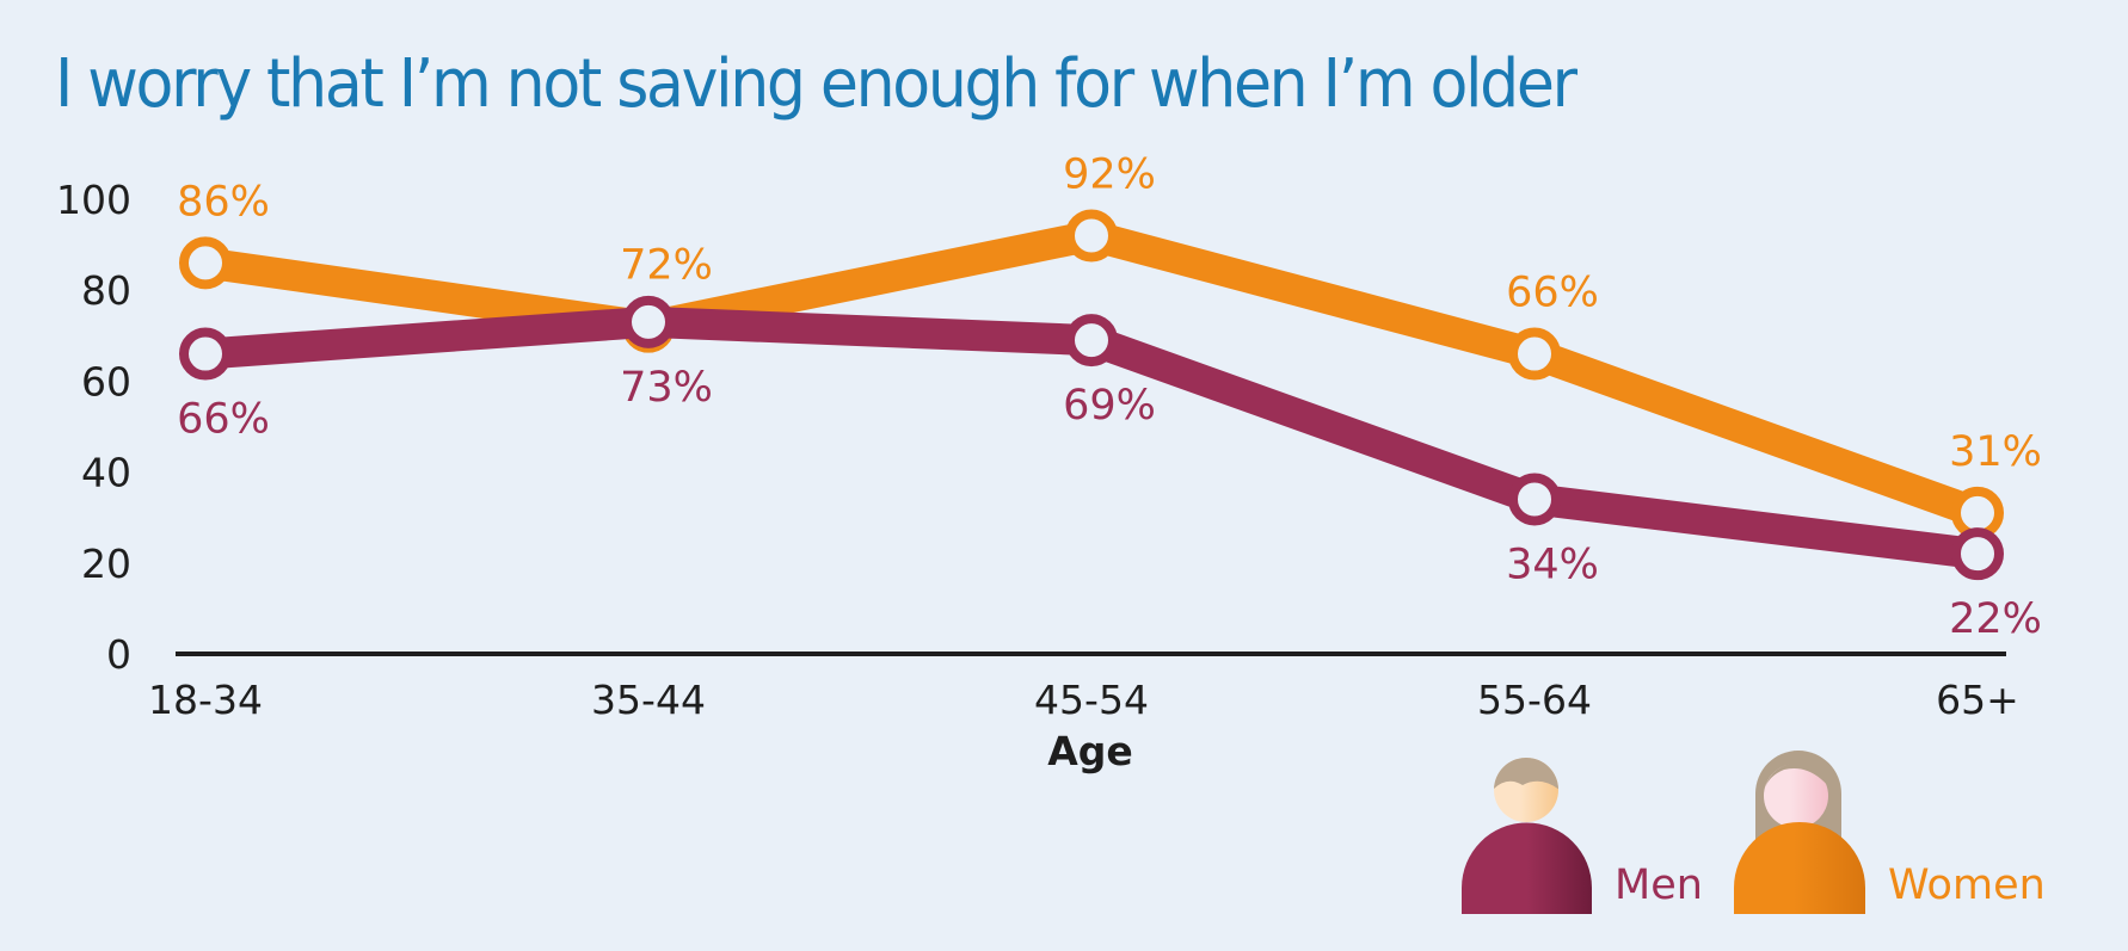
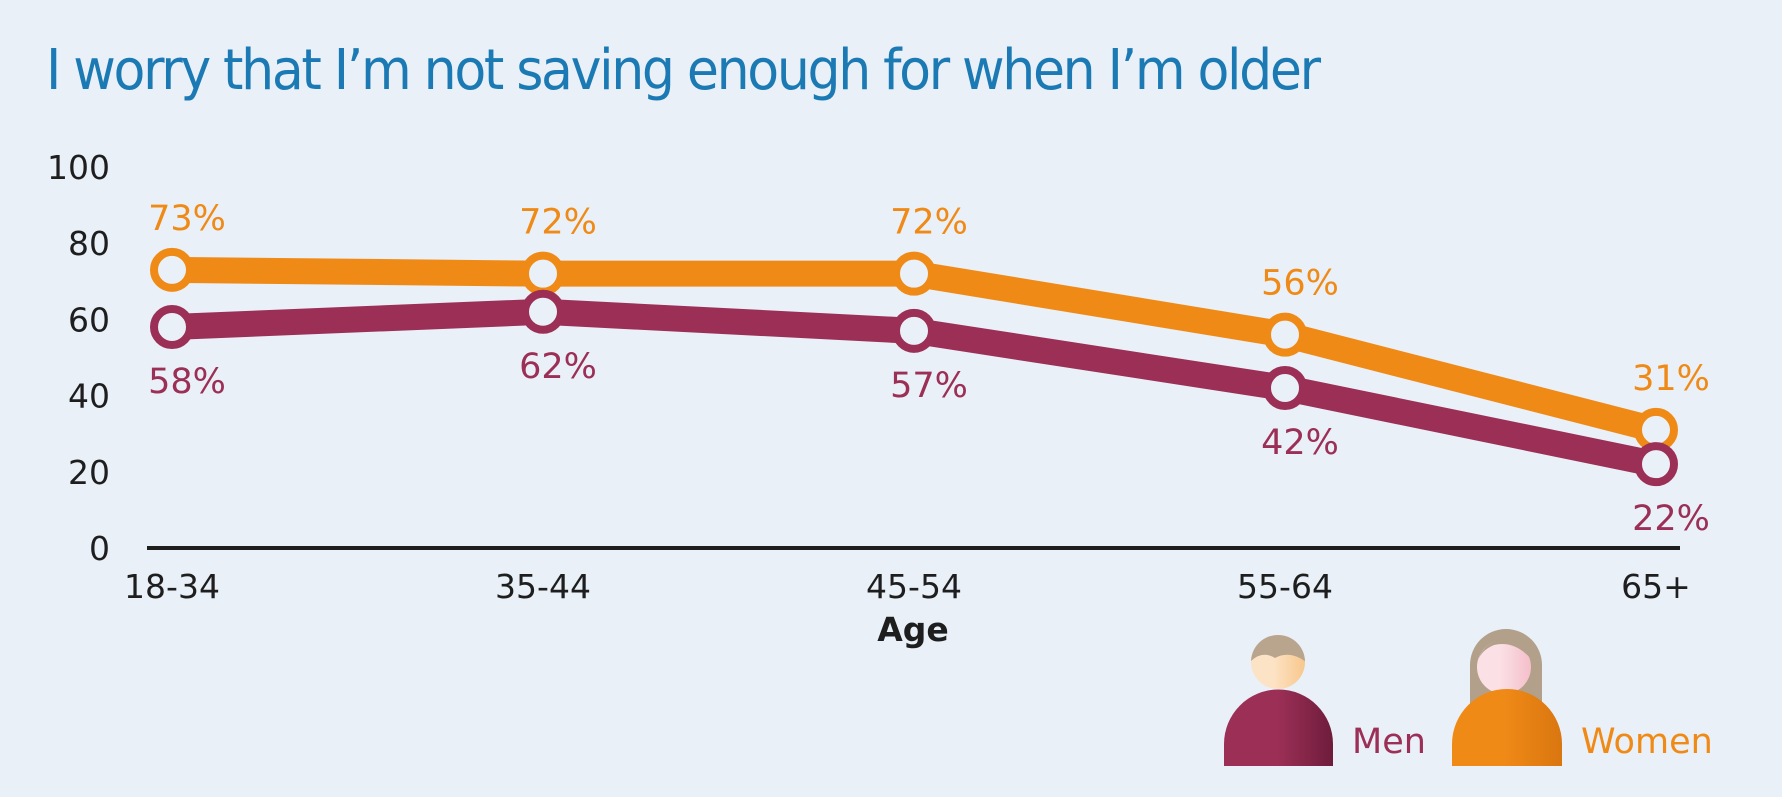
Women/18-34: 86% -> 73%
Men/18-34: 66% -> 58%
Men/35-44: 73% -> 62%
Women/45-54: 92% -> 72%
Men/45-54: 69% -> 57%
Women/55-64: 66% -> 56%
Men/55-64: 34% -> 42%
